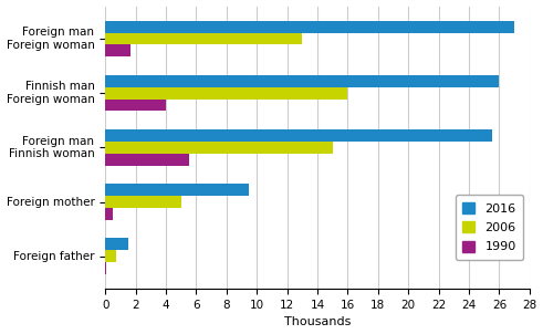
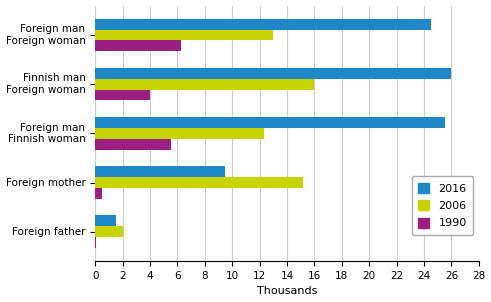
2016/Foreign man Foreign woman: 27.0 -> 24.5
1990/Foreign man Foreign woman: 1.7 -> 6.3
2006/Foreign man Finnish woman: 15.0 -> 12.3
2006/Foreign mother: 5.0 -> 15.2
2006/Foreign father: 0.7 -> 2.0
